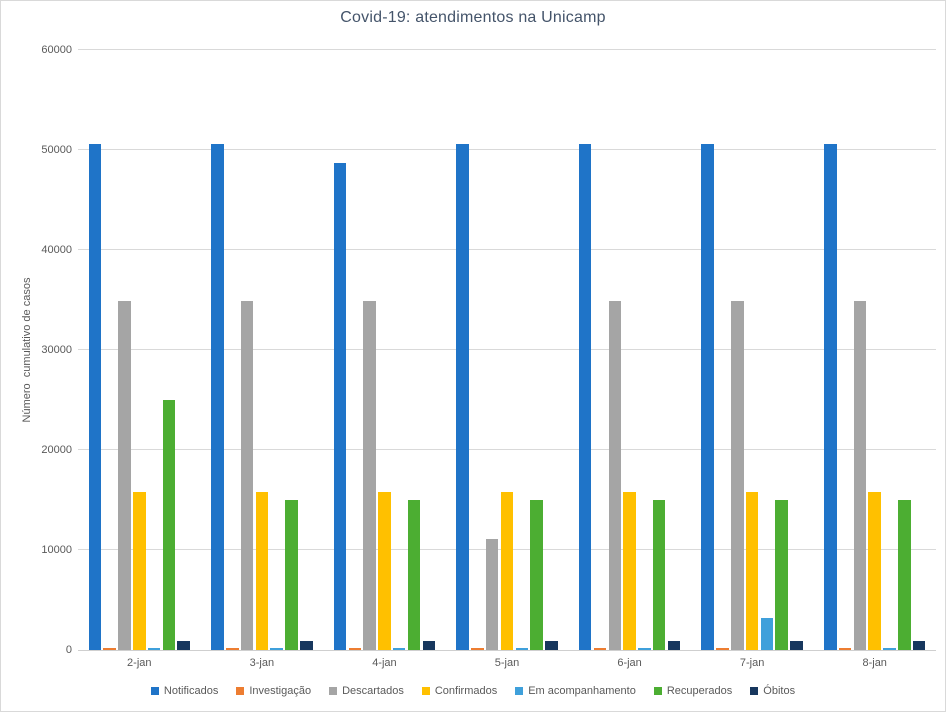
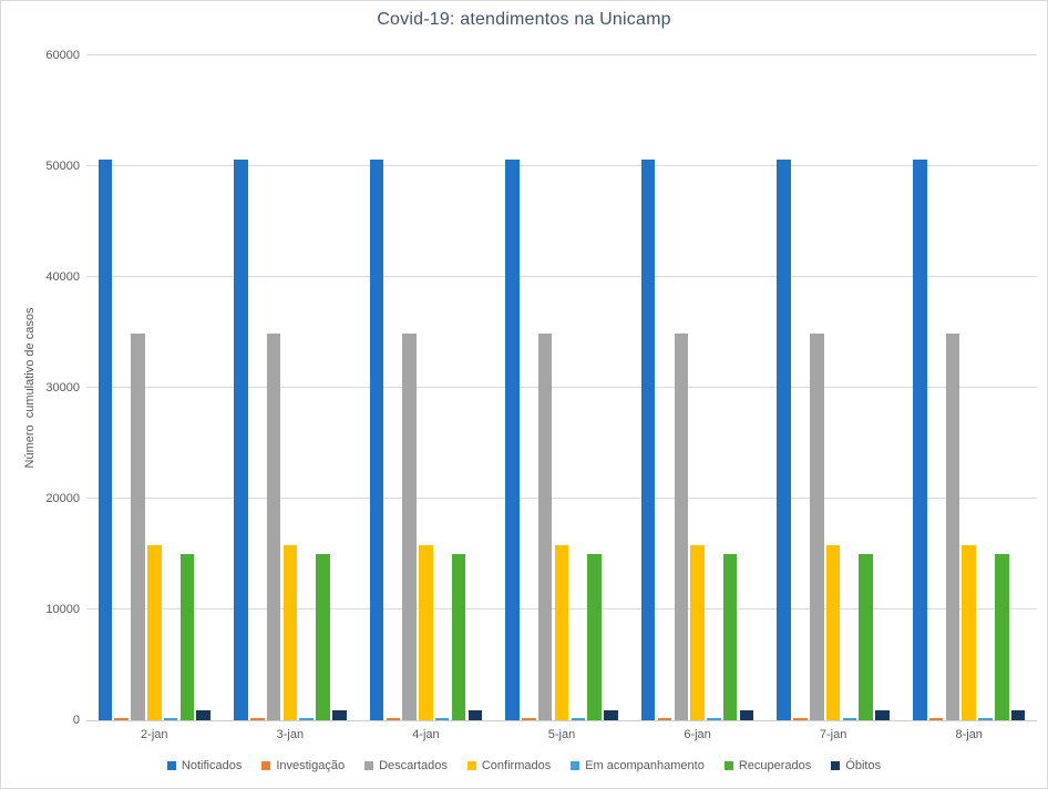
Recuperados/2-jan: 25000 -> 15000
Notificados/4-jan: 48700 -> 50600
Descartados/5-jan: 11100 -> 34900
Em acompanhamento/7-jan: 3200 -> 200
